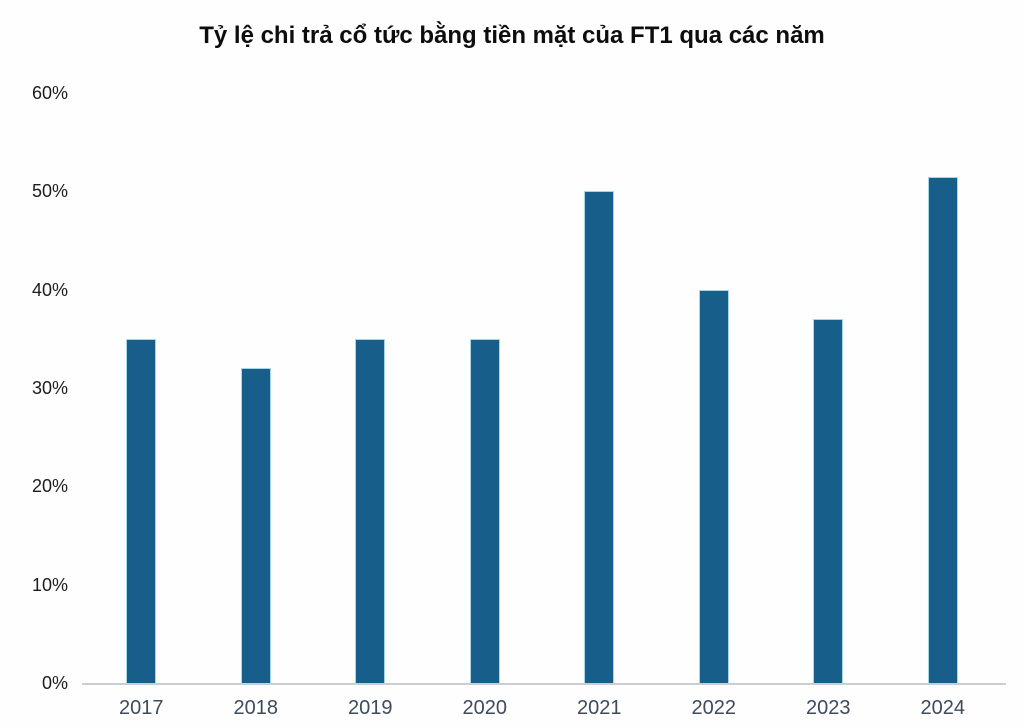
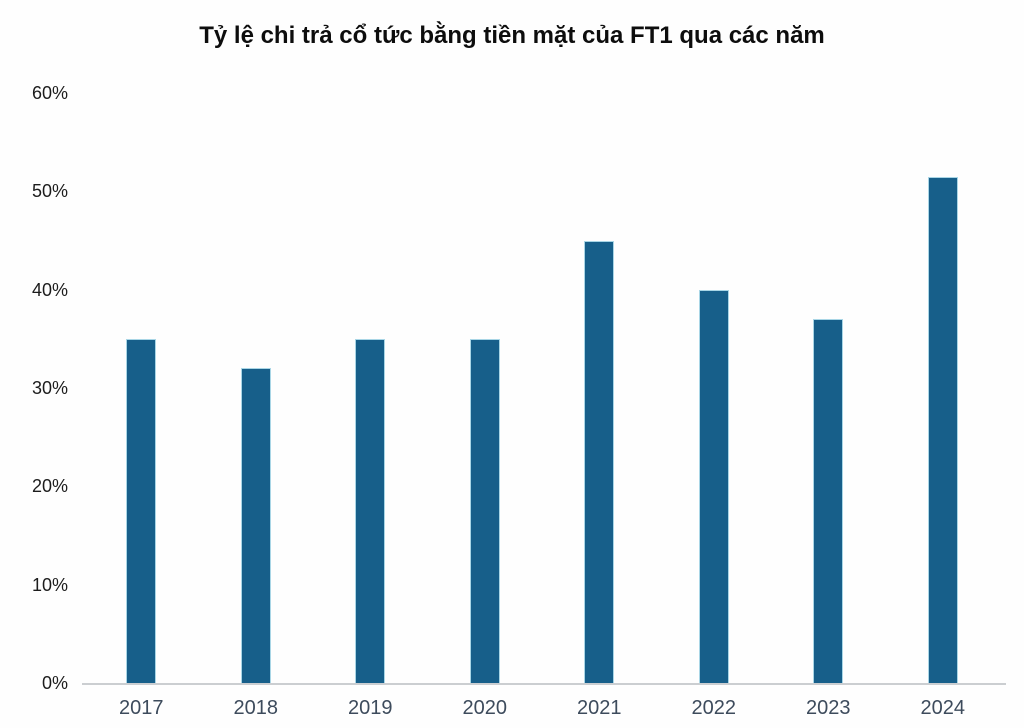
2021: 50% -> 45%
